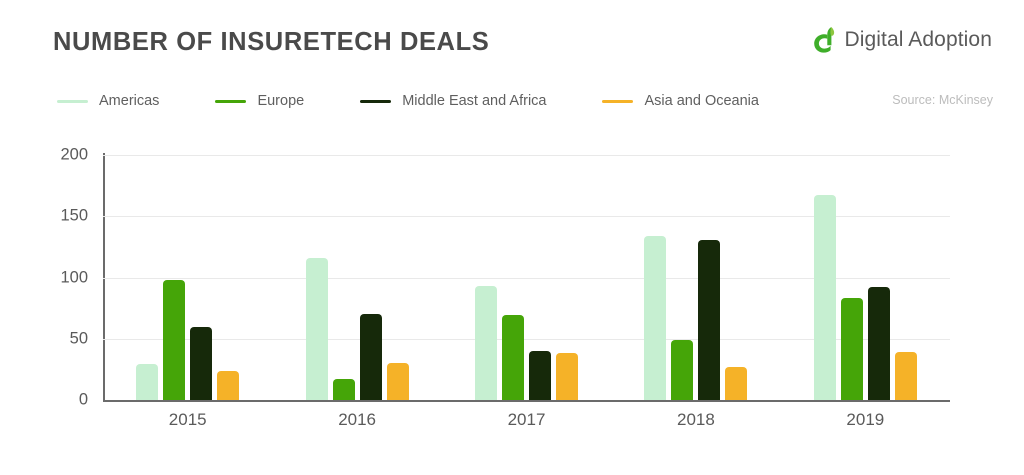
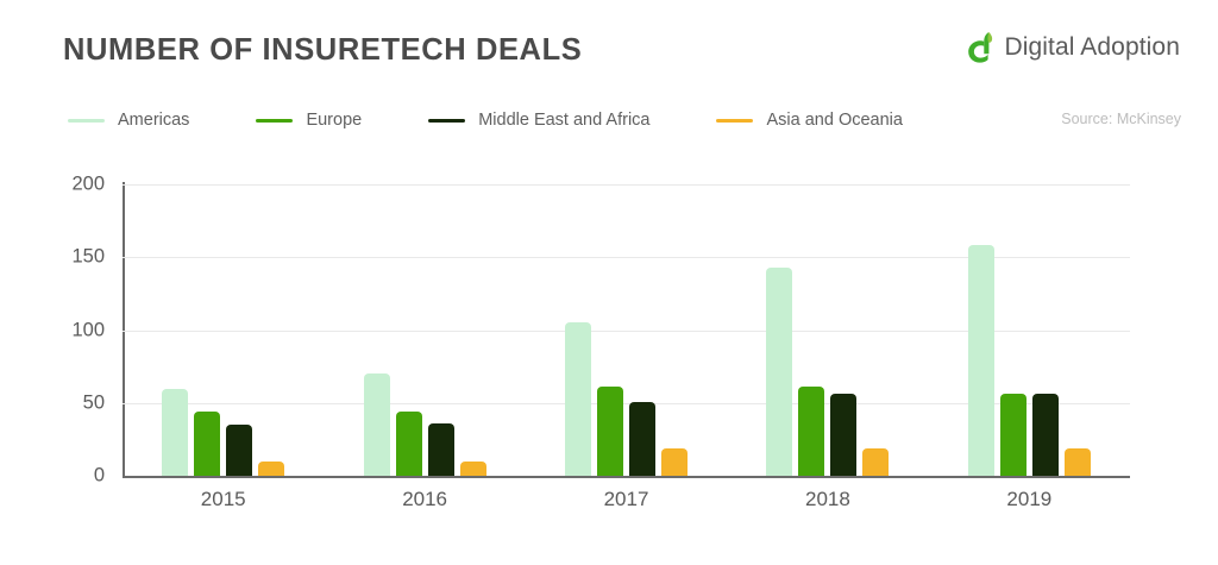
Americas/2015: 29 -> 60
Europe/2015: 98 -> 44
Middle East and Africa/2015: 60 -> 35
Asia and Oceania/2015: 24 -> 10
Americas/2016: 116 -> 70
Europe/2016: 17 -> 44
Middle East and Africa/2016: 70 -> 36
Asia and Oceania/2016: 30 -> 10
Americas/2017: 93 -> 105
Europe/2017: 69 -> 61
Middle East and Africa/2017: 40 -> 51
Asia and Oceania/2017: 38 -> 19
Americas/2018: 134 -> 143
Europe/2018: 49 -> 61
Middle East and Africa/2018: 131 -> 56
Asia and Oceania/2018: 27 -> 19
Americas/2019: 167 -> 158
Europe/2019: 83 -> 56
Middle East and Africa/2019: 92 -> 56
Asia and Oceania/2019: 39 -> 19
